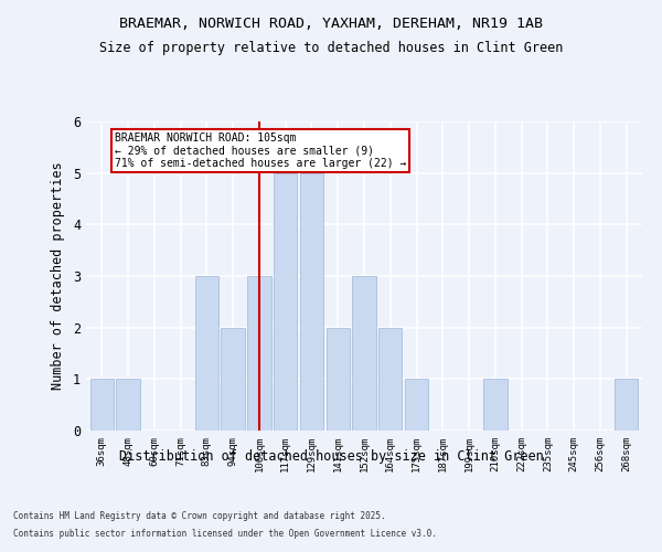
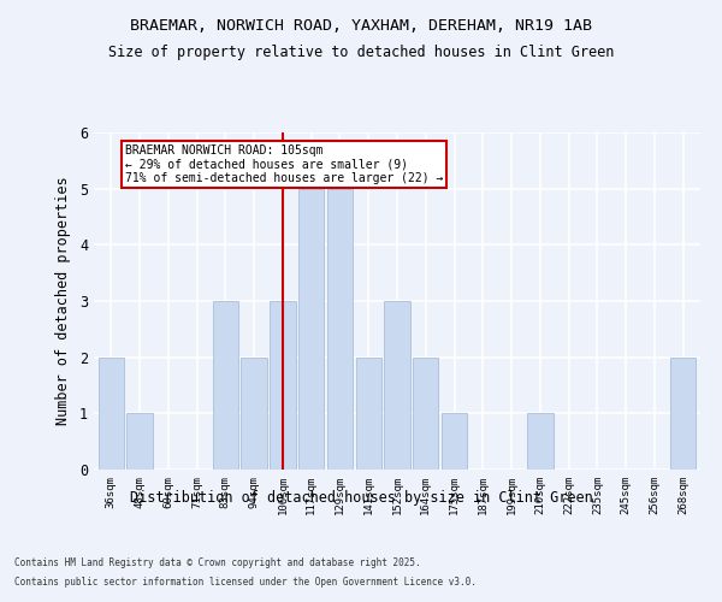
36sqm: 1 -> 2
268sqm: 1 -> 2
